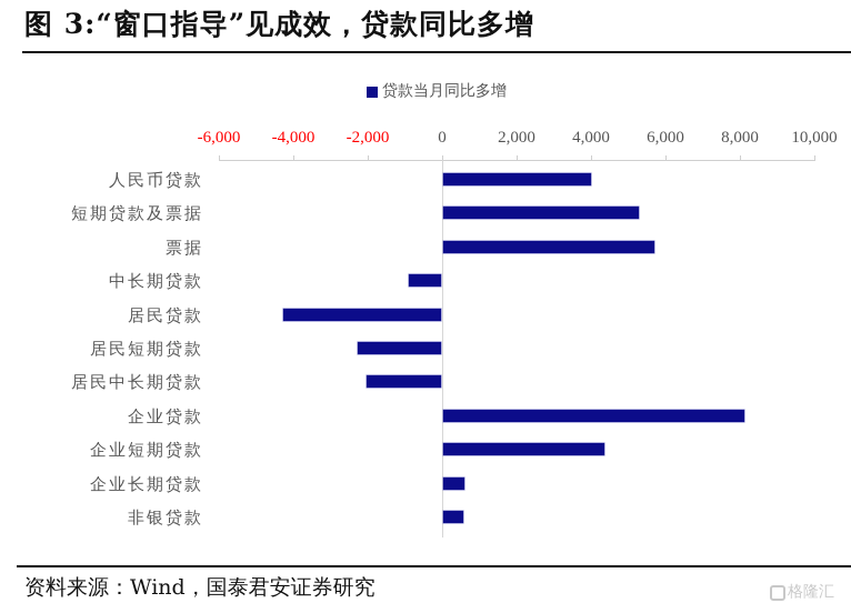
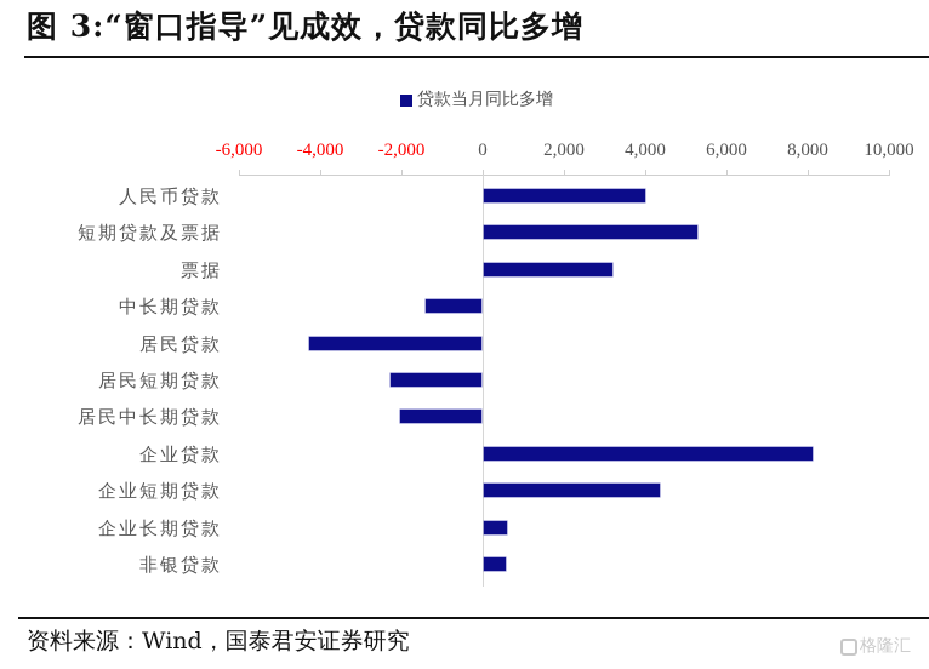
票据: 5700 -> 3200
中长期贷款: -900 -> -1400
